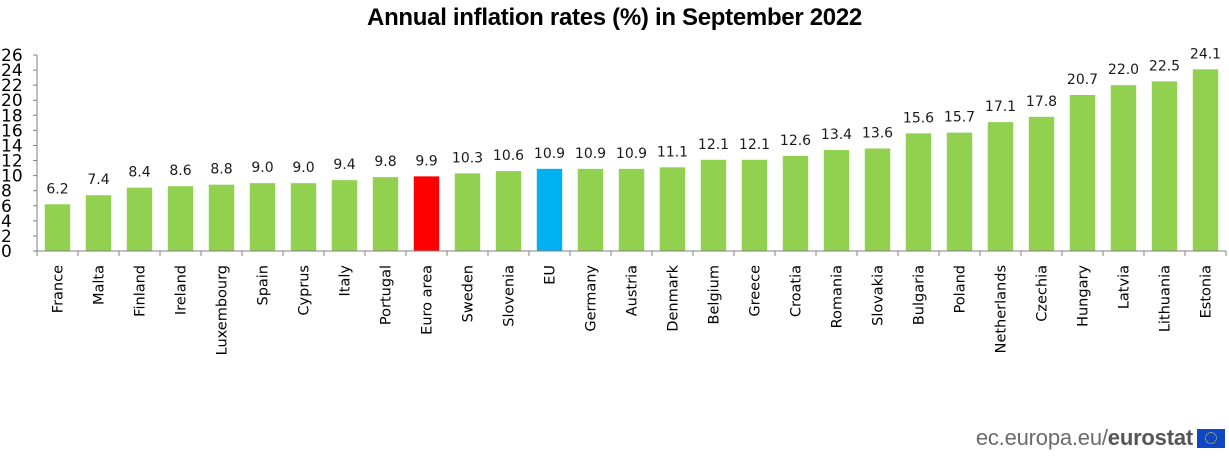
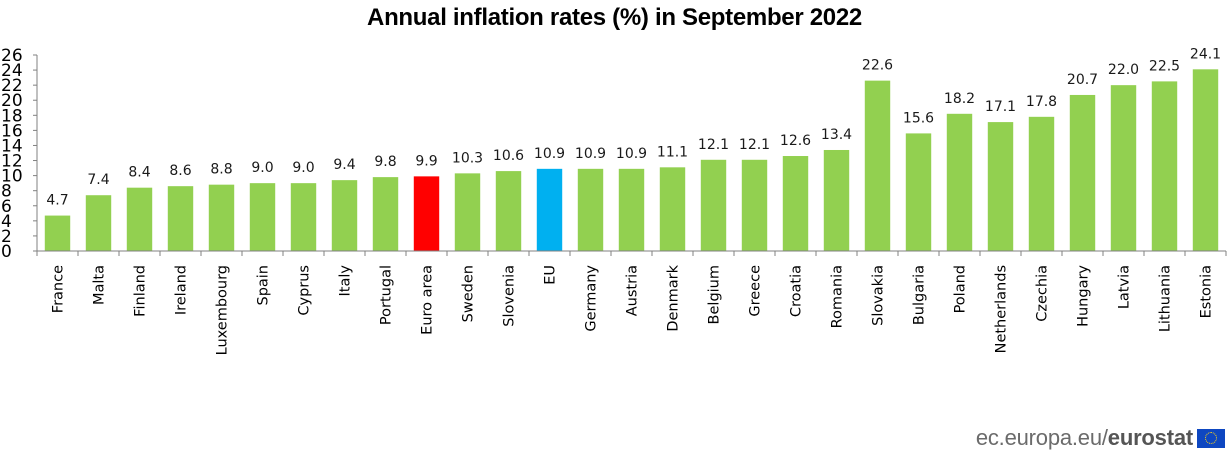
France: 6.2 -> 4.7
Slovakia: 13.6 -> 22.6
Poland: 15.7 -> 18.2
